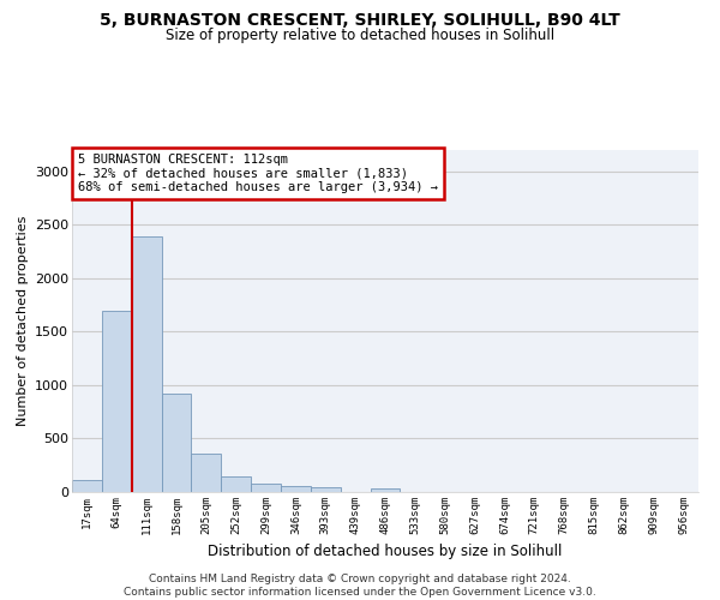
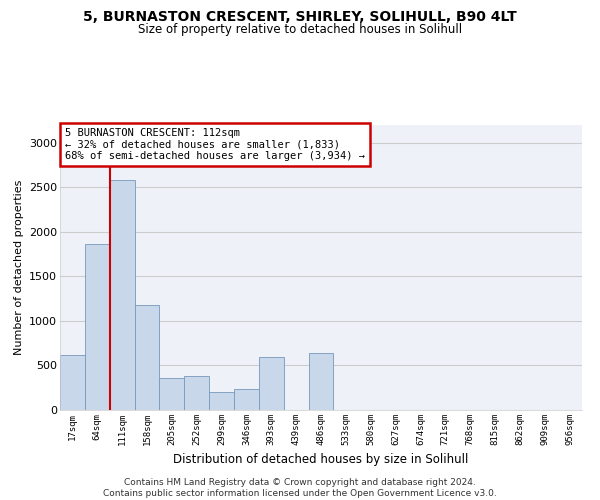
17sqm: 110 -> 620
64sqm: 1700 -> 1860
111sqm: 2390 -> 2580
158sqm: 920 -> 1180
252sqm: 150 -> 380
299sqm: 80 -> 200
346sqm: 60 -> 240
393sqm: 40 -> 600
486sqm: 40 -> 640
